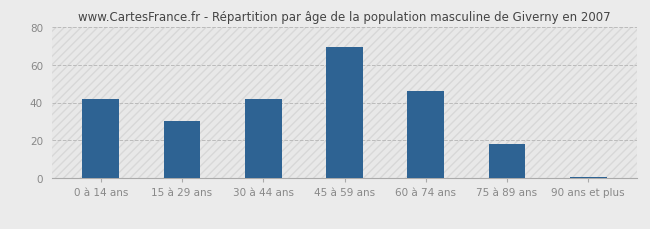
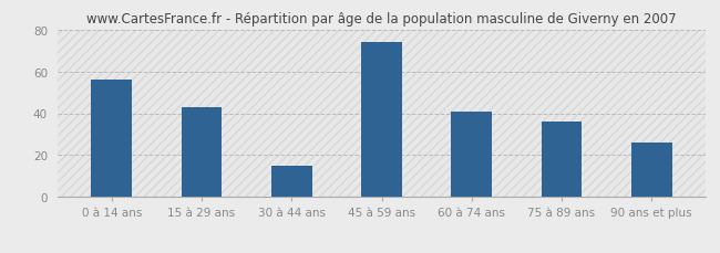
0 à 14 ans: 42 -> 56
15 à 29 ans: 30 -> 43
30 à 44 ans: 42 -> 15
45 à 59 ans: 69 -> 74
60 à 74 ans: 46 -> 41
75 à 89 ans: 18 -> 36
90 ans et plus: 1 -> 26
